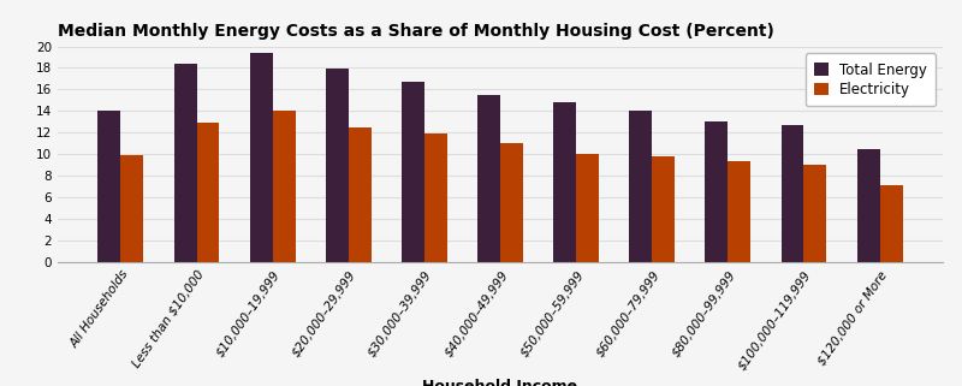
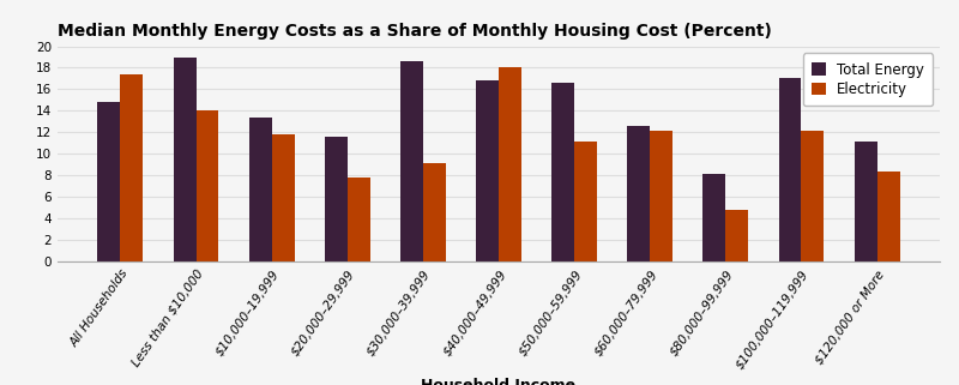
Total Energy/All Households: 14.0 -> 14.8
Electricity/All Households: 9.9 -> 17.4
Total Energy/Less than $10,000: 18.4 -> 19.0
Electricity/Less than $10,000: 12.9 -> 14.0
Total Energy/$10,000–19,999: 19.4 -> 13.4
Electricity/$10,000–19,999: 14.0 -> 11.8
Total Energy/$20,000–29,999: 17.9 -> 11.6
Electricity/$20,000–29,999: 12.5 -> 7.8
Total Energy/$30,000–39,999: 16.7 -> 18.6
Electricity/$30,000–39,999: 11.9 -> 9.2
Total Energy/$40,000–49,999: 15.5 -> 16.8
Electricity/$40,000–49,999: 11.0 -> 18.0
Total Energy/$50,000–59,999: 14.8 -> 16.6
Electricity/$50,000–59,999: 10.1 -> 11.2
Total Energy/$60,000–79,999: 14.1 -> 12.6
Electricity/$60,000–79,999: 9.8 -> 12.2
Total Energy/$80,000–99,999: 13.1 -> 8.2
Electricity/$80,000–99,999: 9.4 -> 4.8
Total Energy/$100,000–119,999: 12.7 -> 17.0
Electricity/$100,000–119,999: 9.0 -> 12.2
Total Energy/$120,000 or More: 10.5 -> 11.2
Electricity/$120,000 or More: 7.1 -> 8.4
